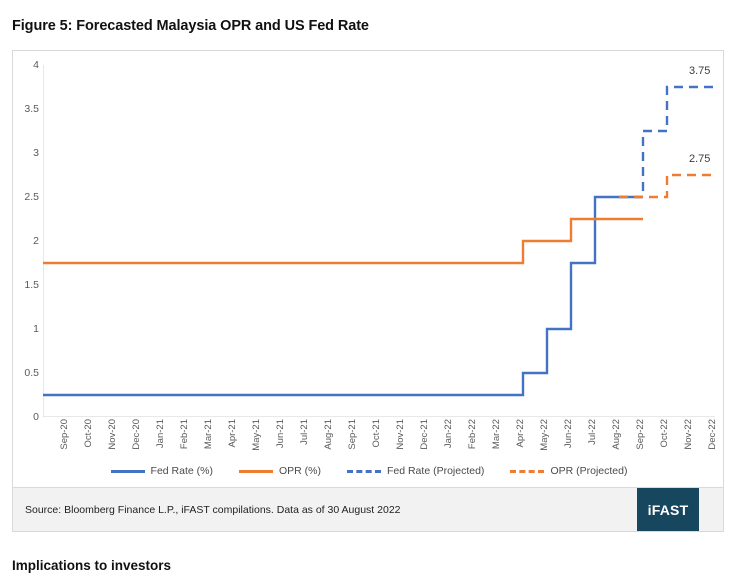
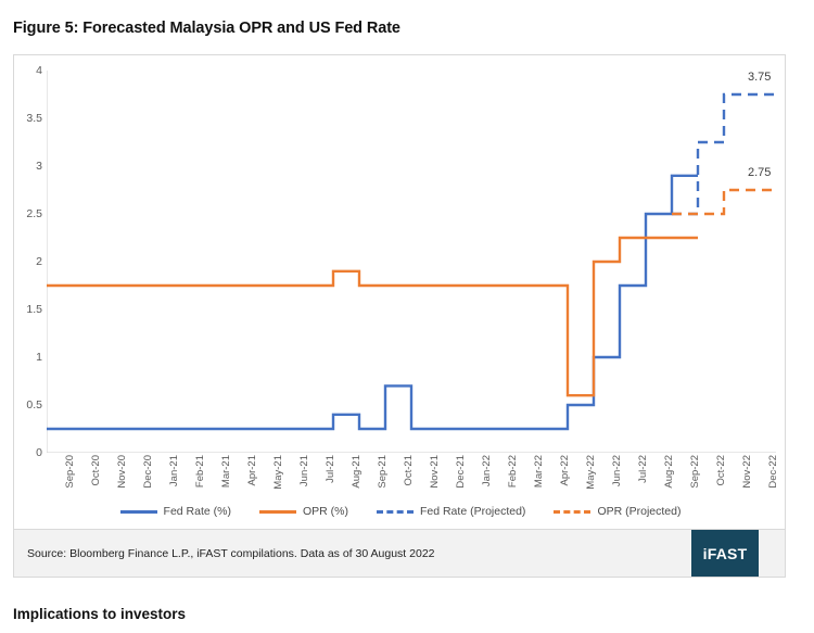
Fed Rate (%)/Aug-21: 0.2 -> 0.4
OPR (%)/Aug-21: 1.8 -> 1.9
Fed Rate (%)/Oct-21: 0.2 -> 0.7
OPR (%)/May-22: 2.0 -> 0.6
Fed Rate (%)/Sep-22: 2.5 -> 2.9
